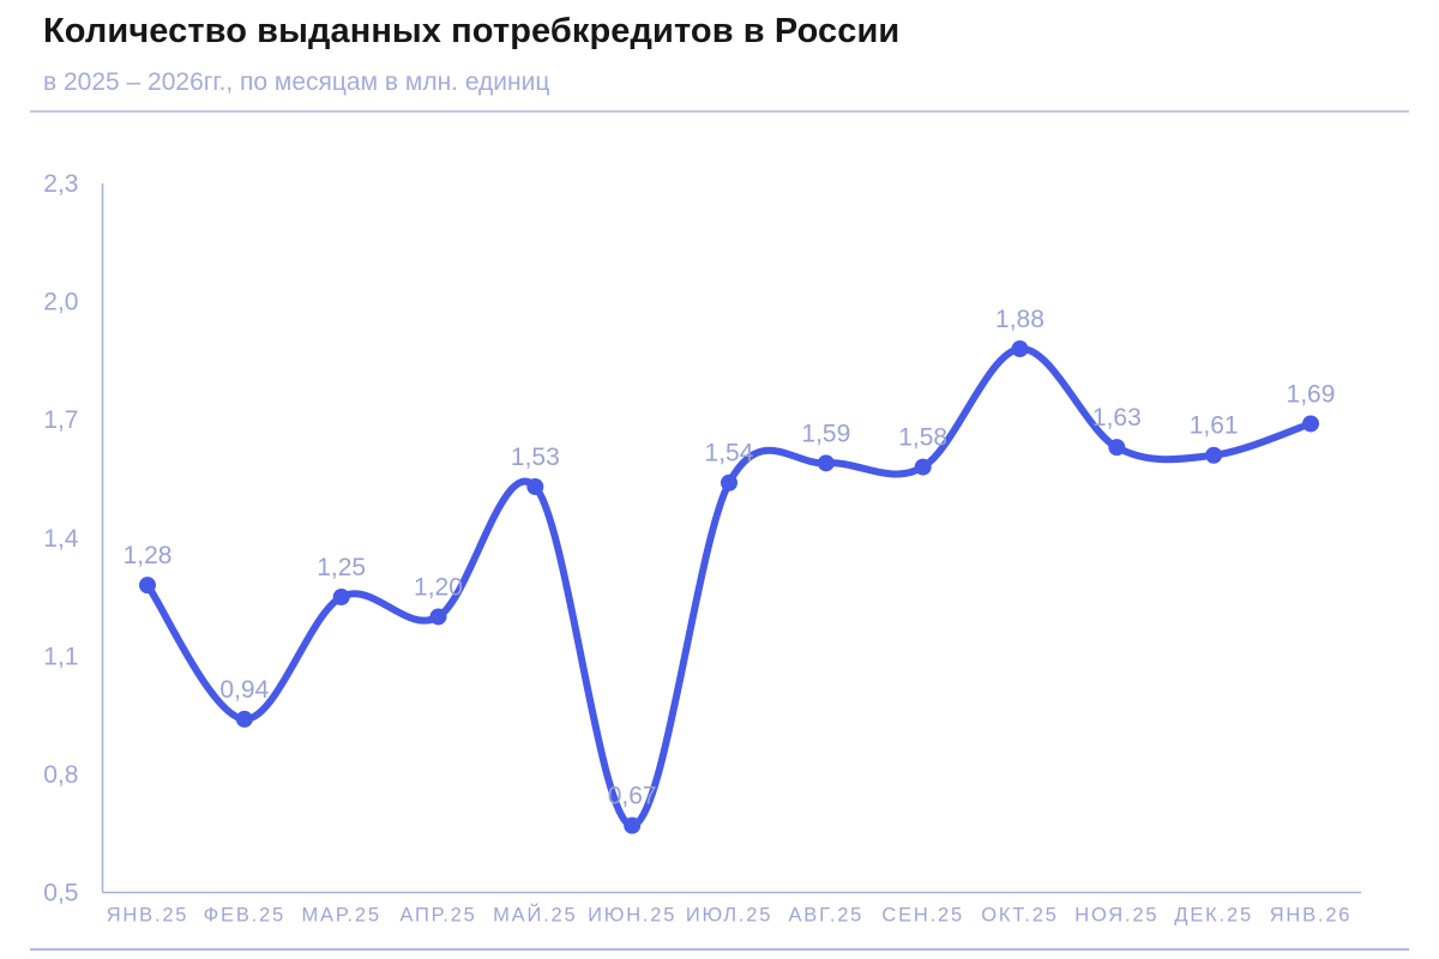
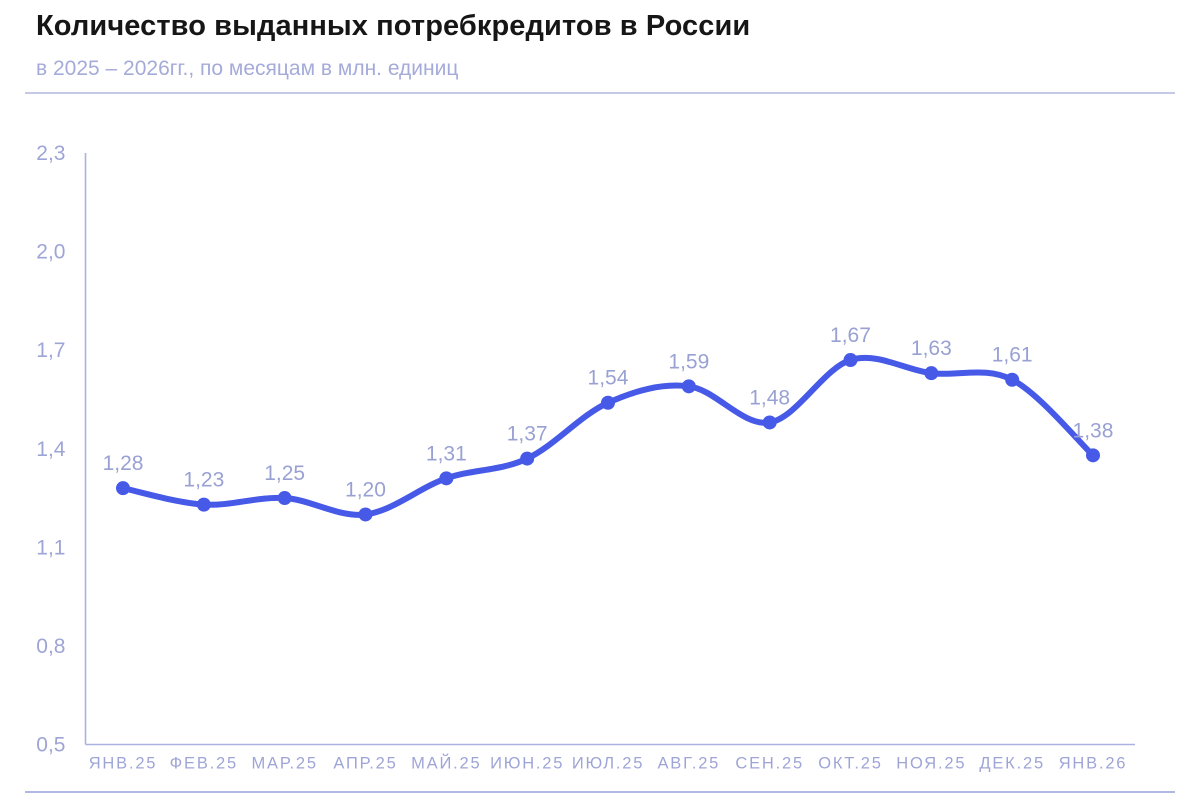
ФЕВ.25: 0,94 -> 1,23
МАЙ.25: 1,53 -> 1,31
ИЮН.25: 0,67 -> 1,37
СЕН.25: 1,58 -> 1,48
ОКТ.25: 1,88 -> 1,67
ЯНВ.26: 1,69 -> 1,38
